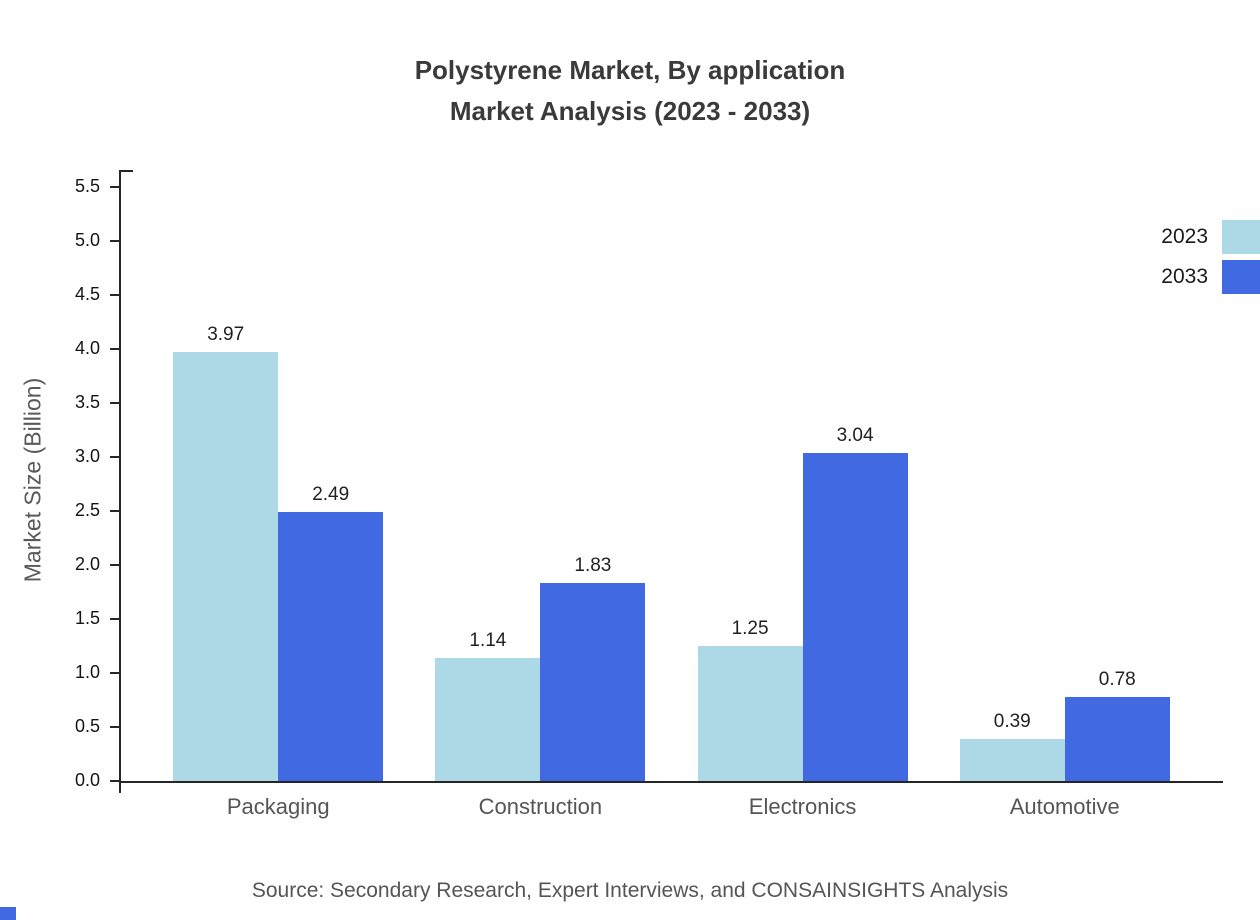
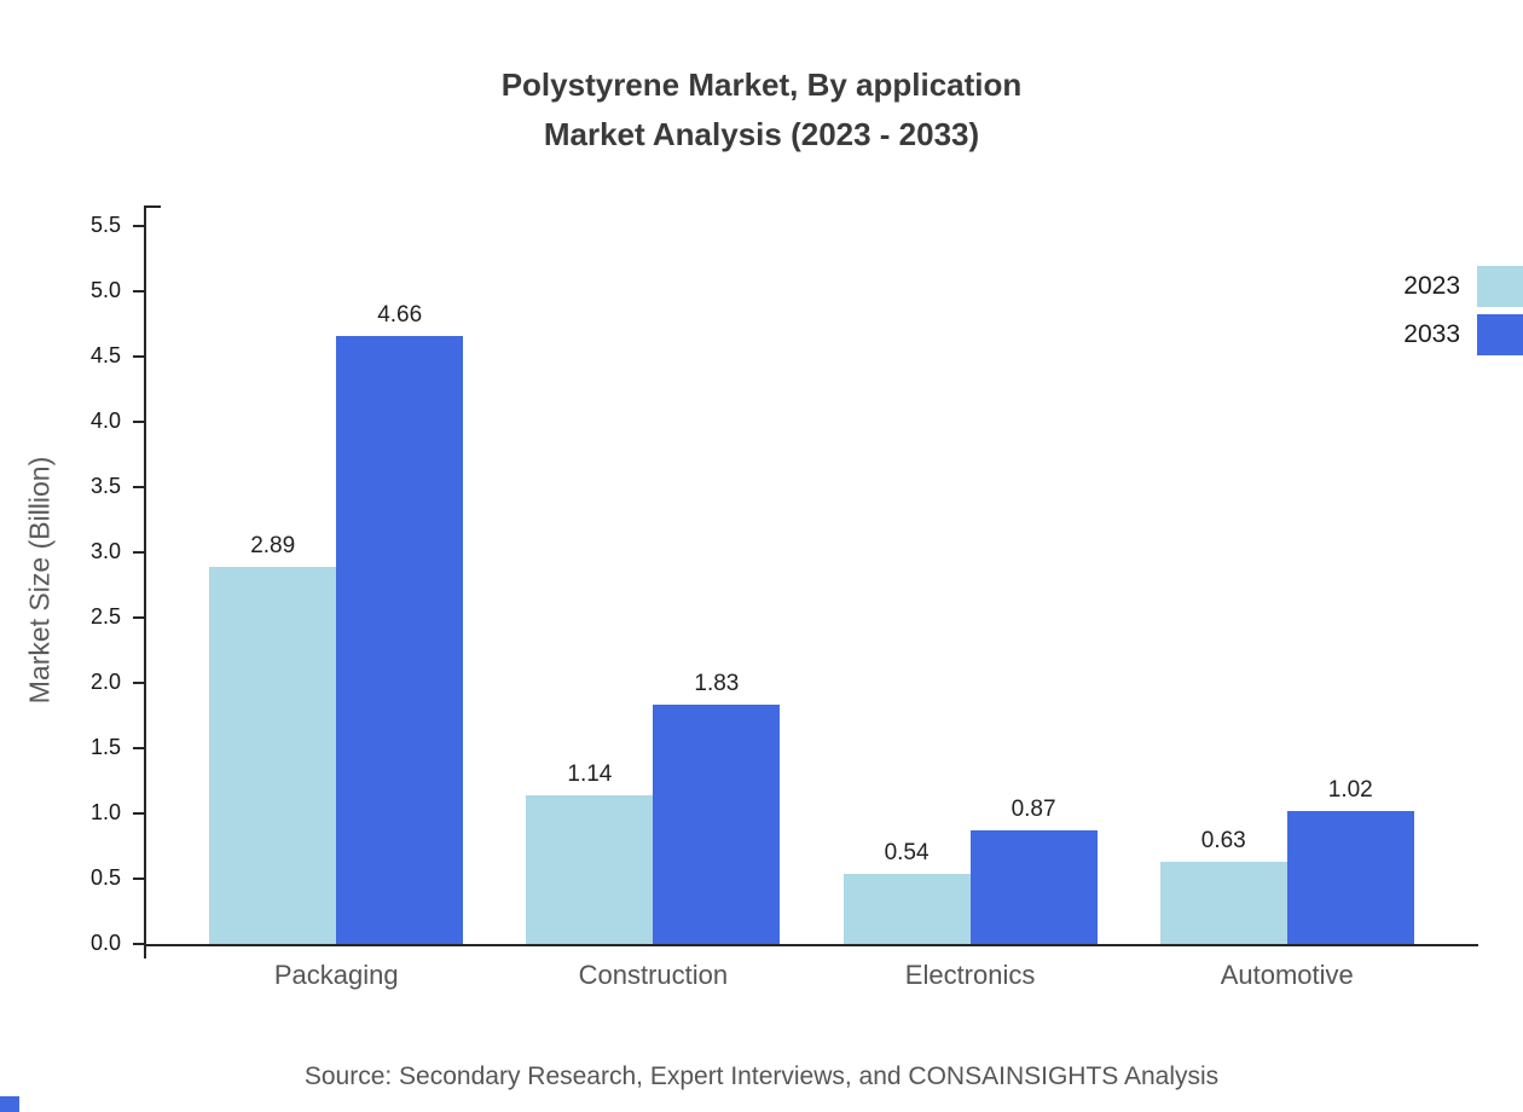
2023/Packaging: 3.97 -> 2.89
2033/Packaging: 2.49 -> 4.66
2023/Electronics: 1.25 -> 0.54
2033/Electronics: 3.04 -> 0.87
2023/Automotive: 0.39 -> 0.63
2033/Automotive: 0.78 -> 1.02
